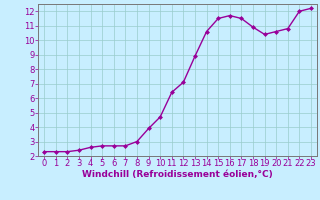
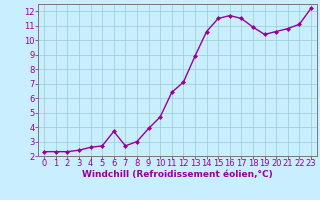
6: 2.7 -> 3.7
22: 12.0 -> 11.1
